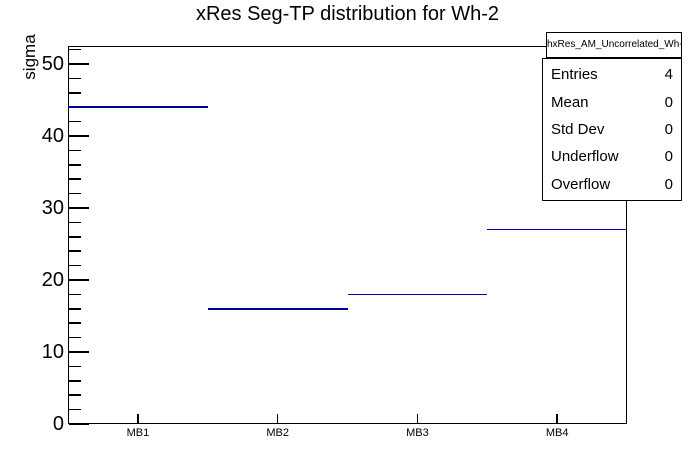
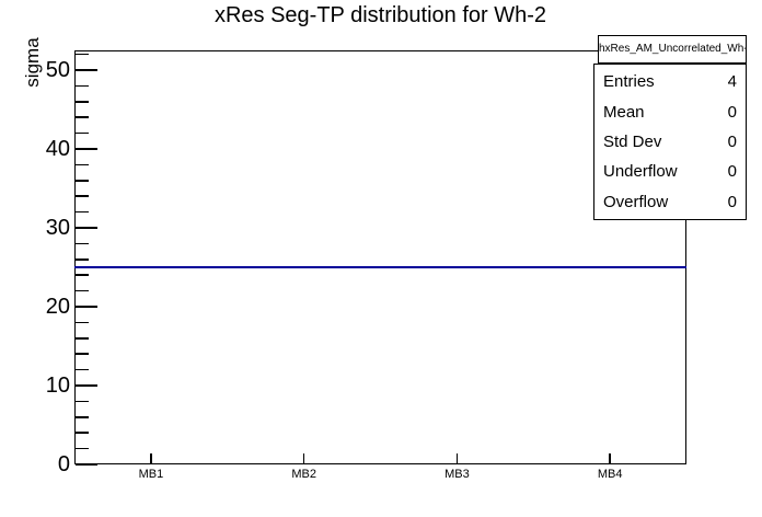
MB1: 44 -> 25
MB2: 16 -> 25
MB3: 18 -> 25
MB4: 27 -> 25
